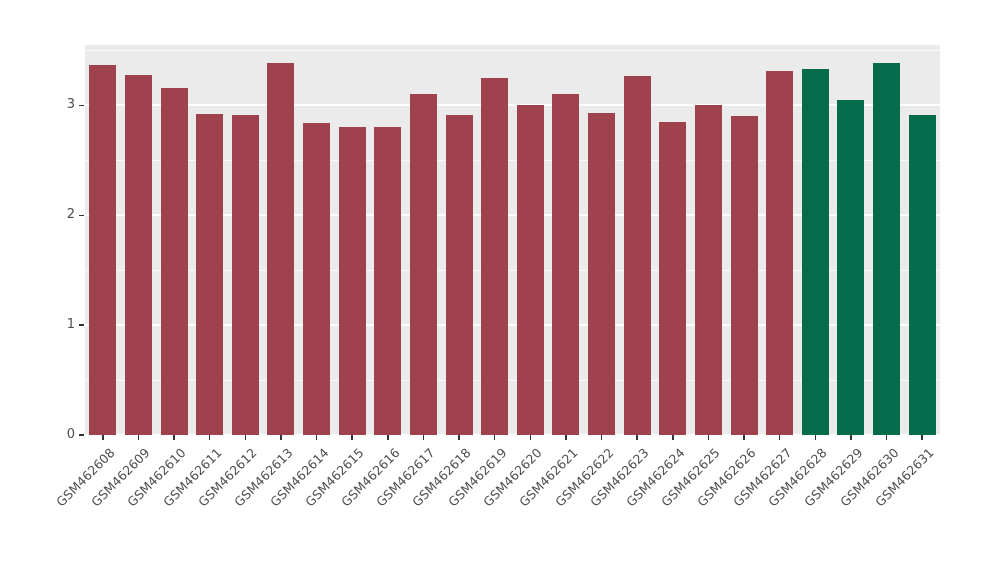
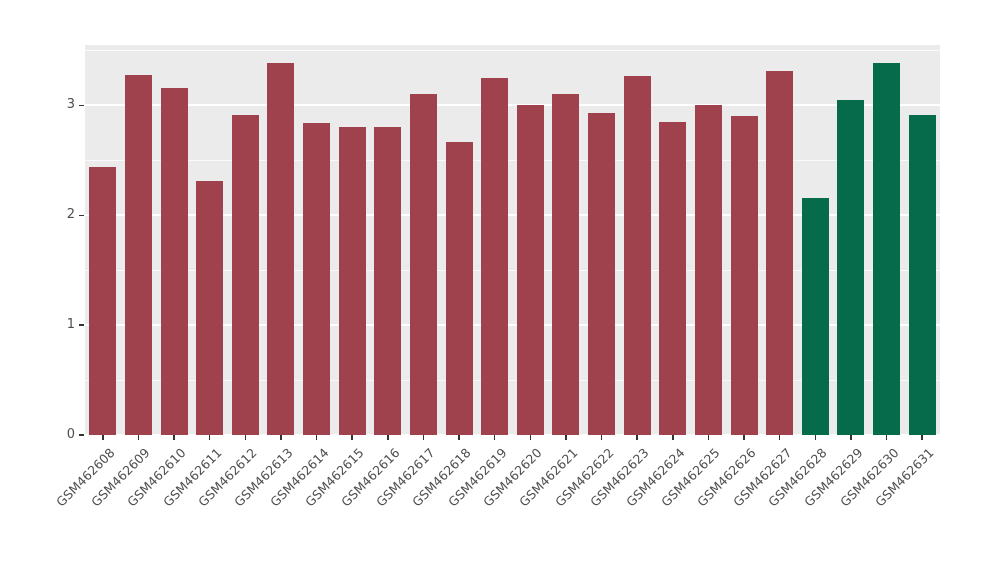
GSM462608: 3.37 -> 2.44
GSM462611: 2.92 -> 2.31
GSM462618: 2.91 -> 2.67
GSM462628: 3.33 -> 2.16
